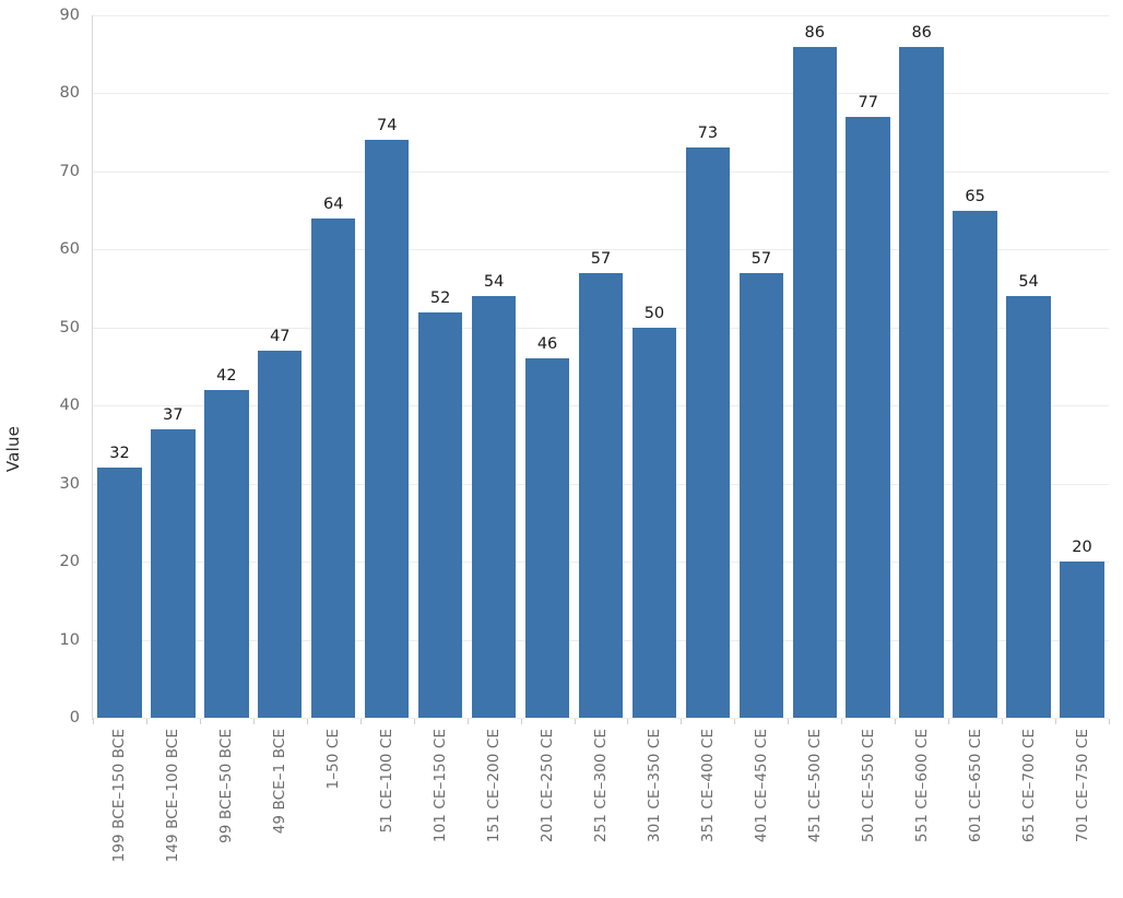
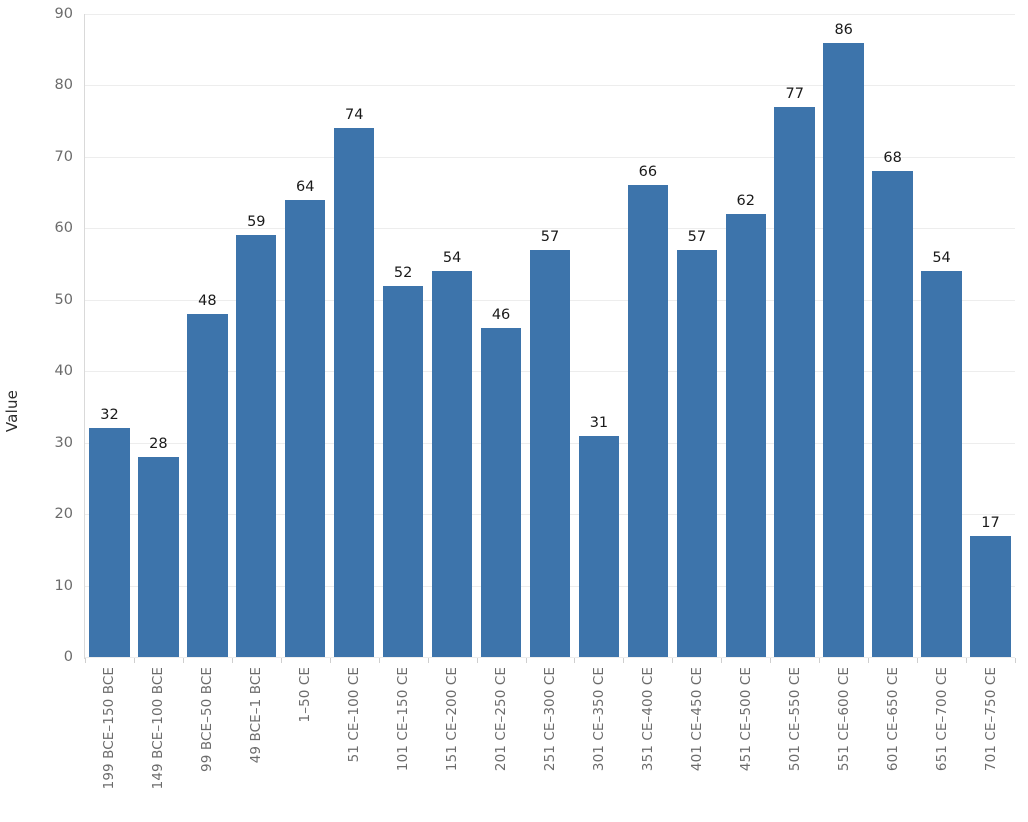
149 BCE–100 BCE: 37 -> 28
99 BCE–50 BCE: 42 -> 48
49 BCE–1 BCE: 47 -> 59
301 CE–350 CE: 50 -> 31
351 CE–400 CE: 73 -> 66
451 CE–500 CE: 86 -> 62
601 CE–650 CE: 65 -> 68
701 CE–750 CE: 20 -> 17
